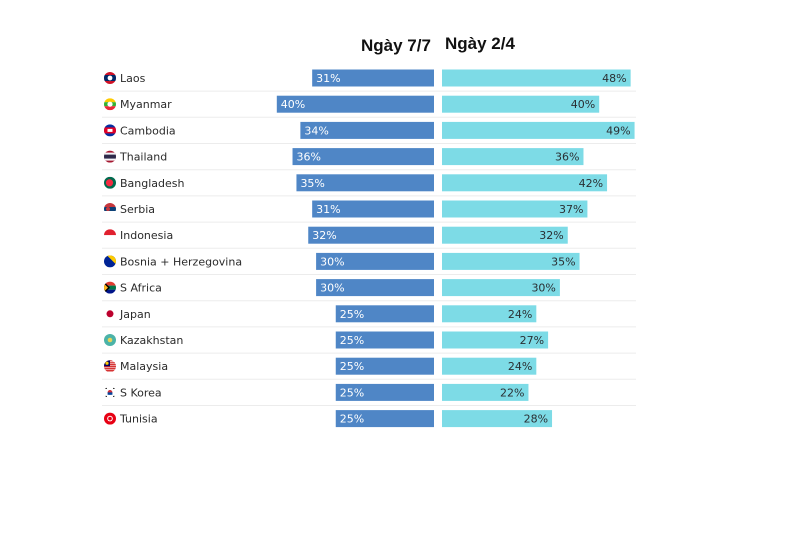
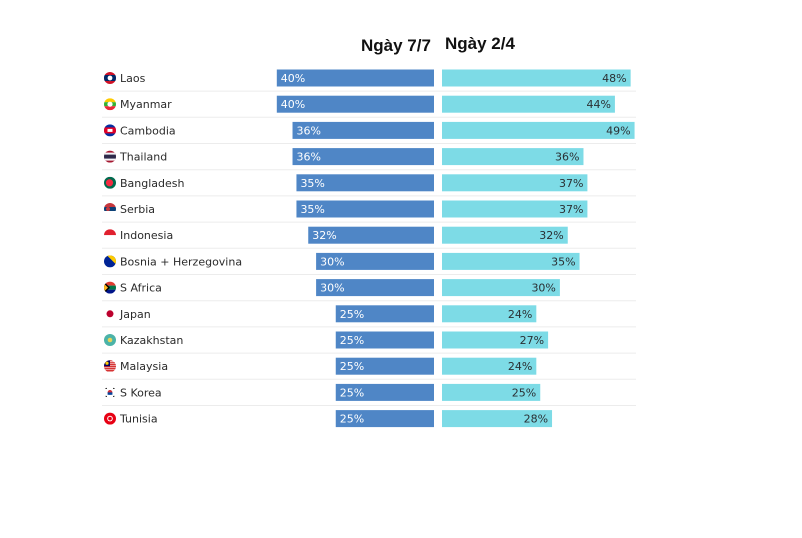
Ngày 7/7/Laos: 31% -> 40%
Ngày 2/4/Myanmar: 40% -> 44%
Ngày 7/7/Cambodia: 34% -> 36%
Ngày 2/4/Bangladesh: 42% -> 37%
Ngày 7/7/Serbia: 31% -> 35%
Ngày 2/4/S Korea: 22% -> 25%
